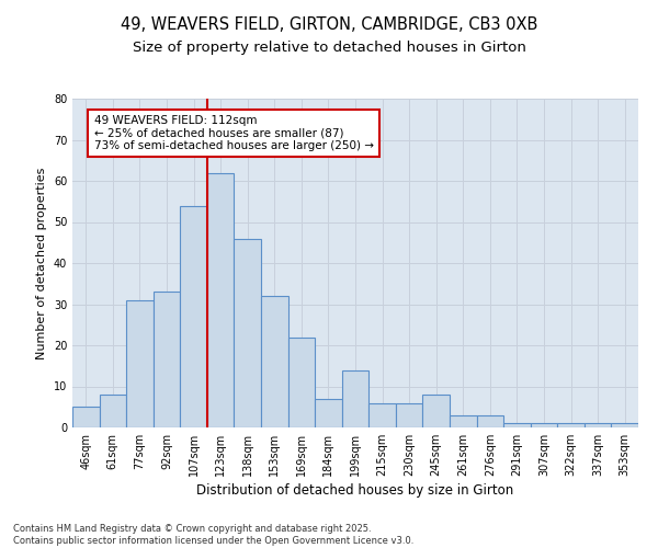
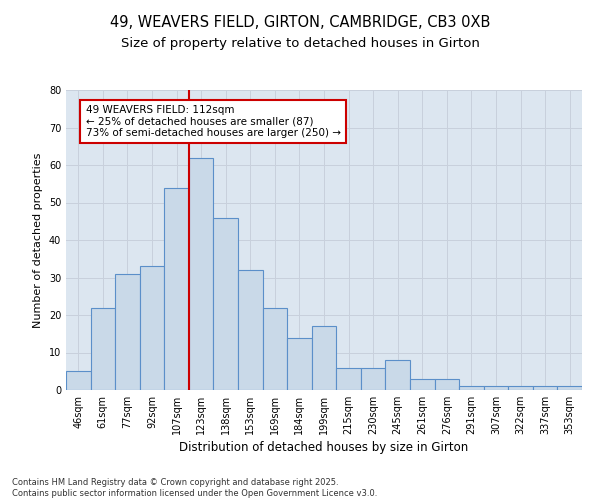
61sqm: 8 -> 22
184sqm: 7 -> 14
199sqm: 14 -> 17
